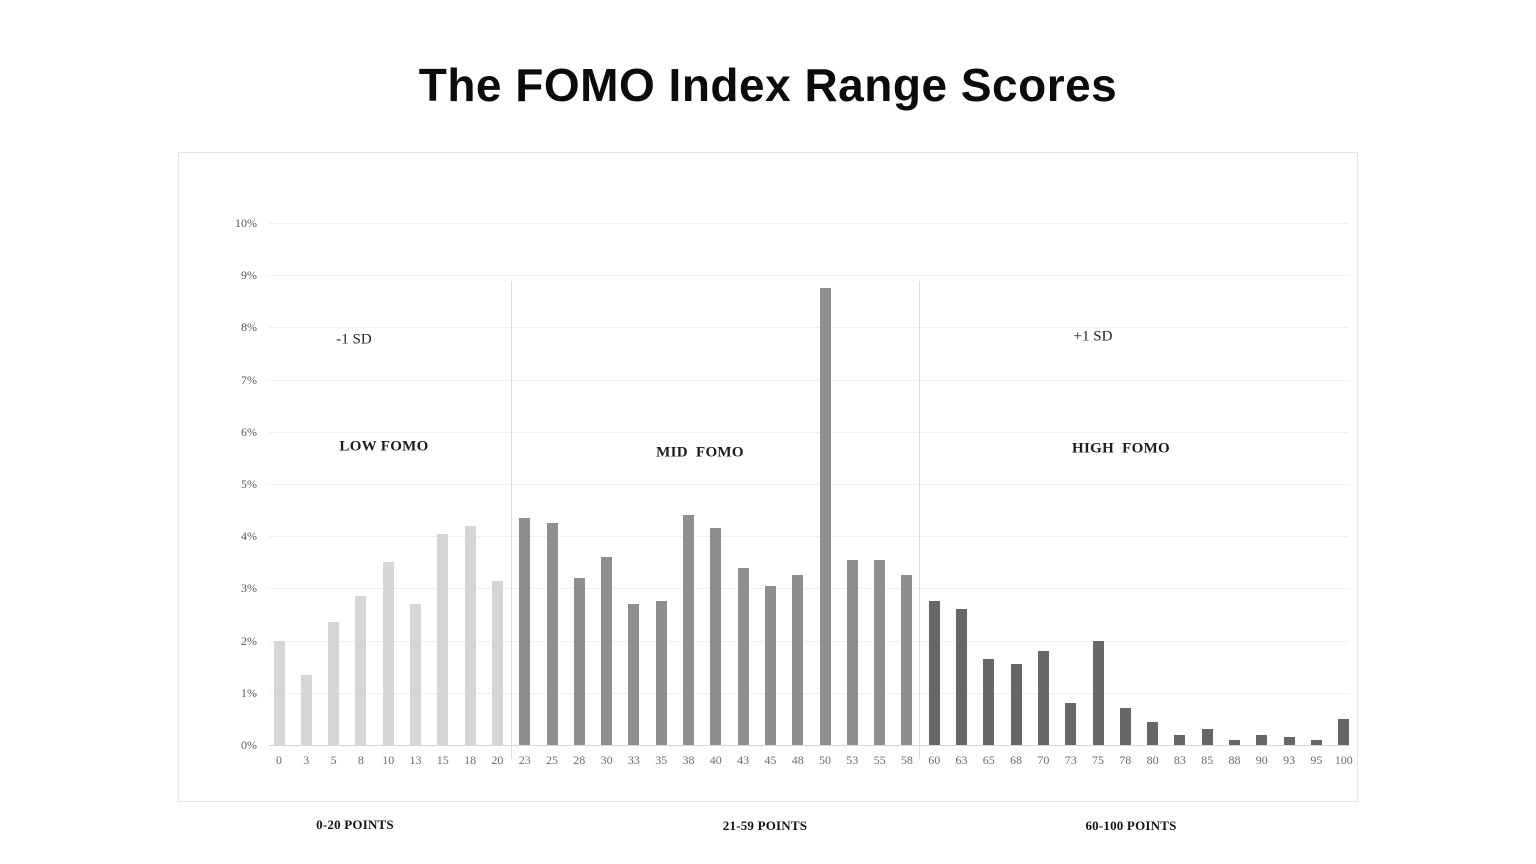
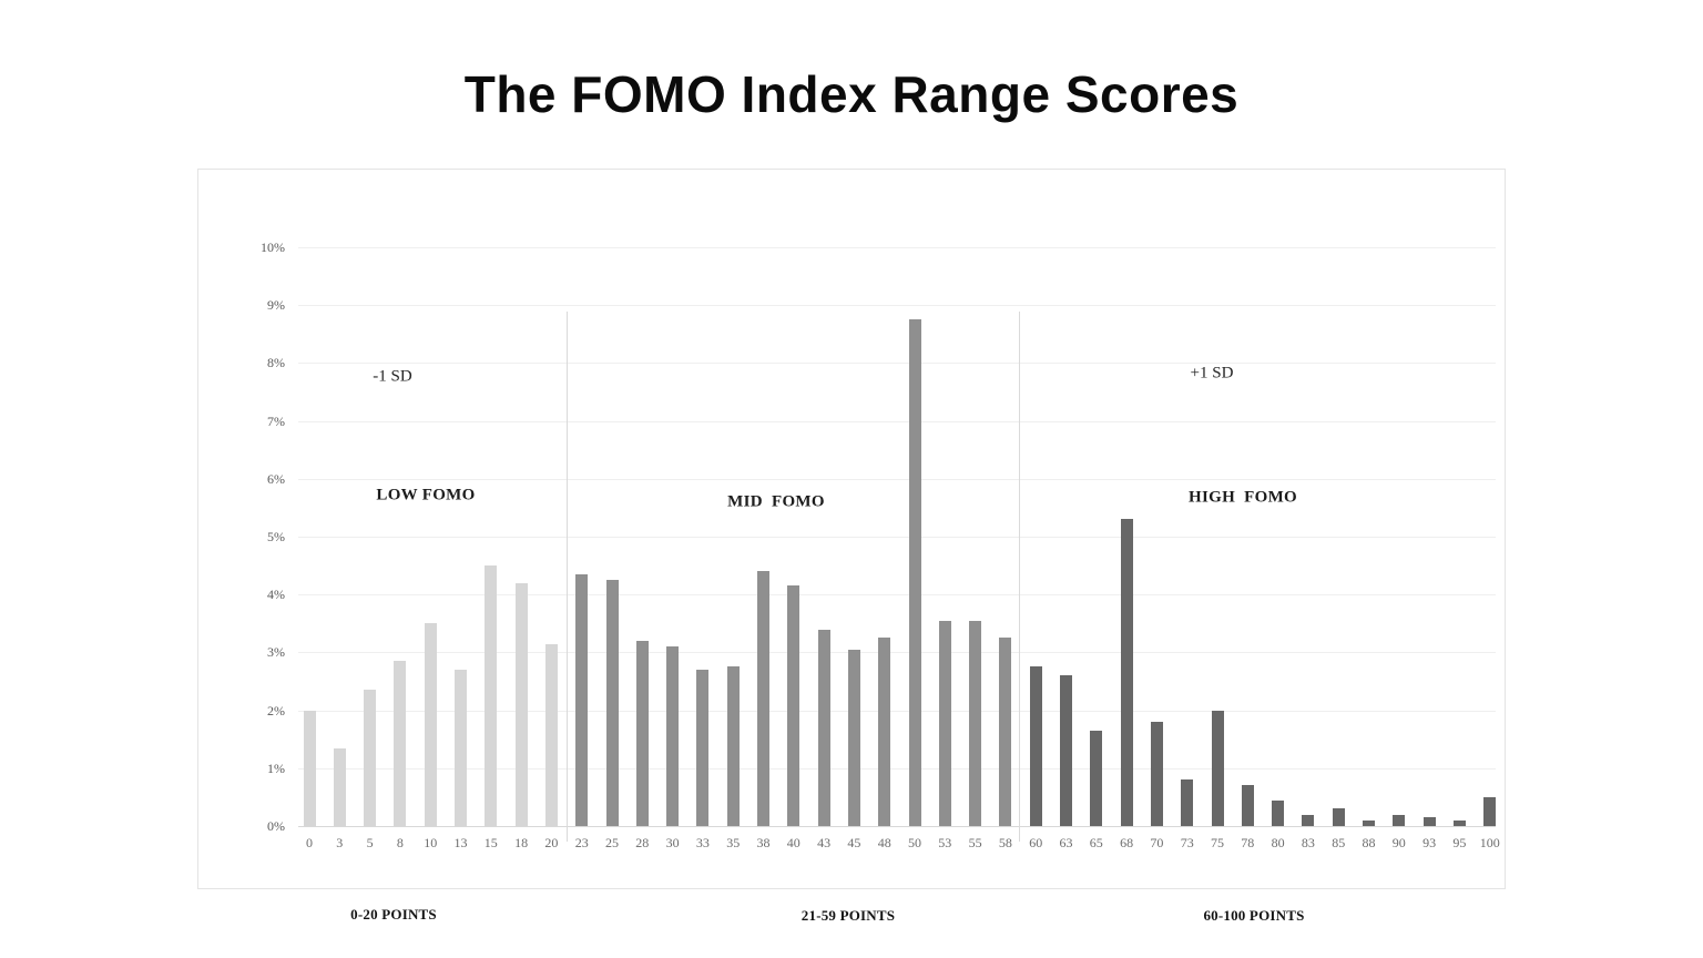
15: 4.0% -> 4.5%
30: 3.6% -> 3.1%
68: 1.6% -> 5.3%
